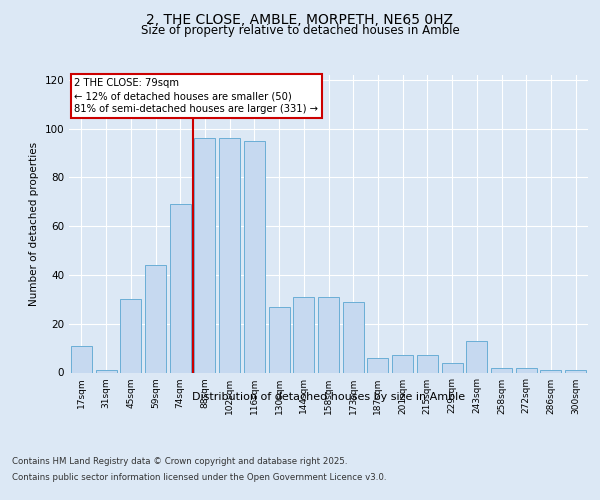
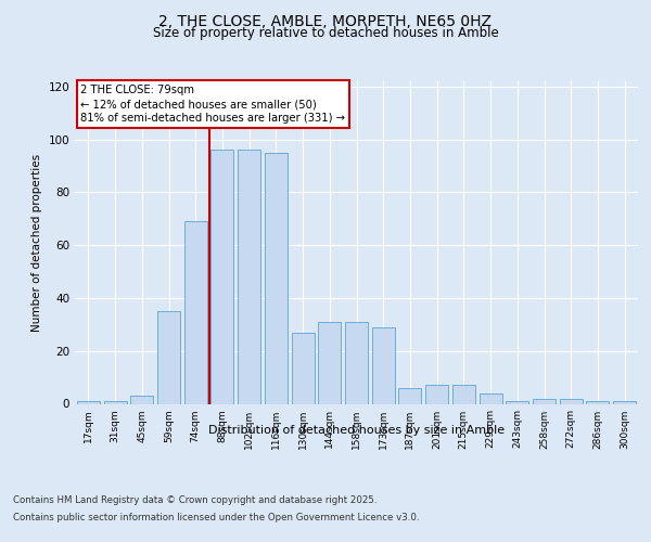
17sqm: 11 -> 1
45sqm: 30 -> 3
59sqm: 44 -> 35
243sqm: 13 -> 1
